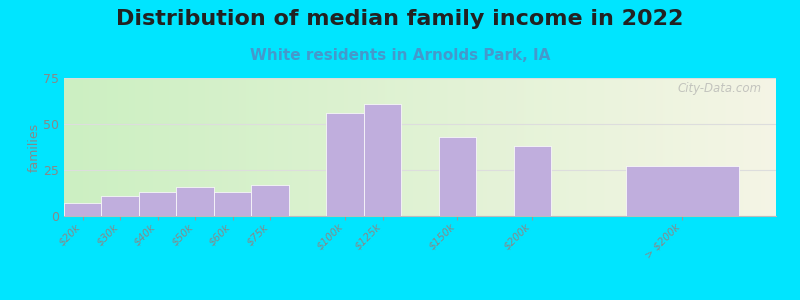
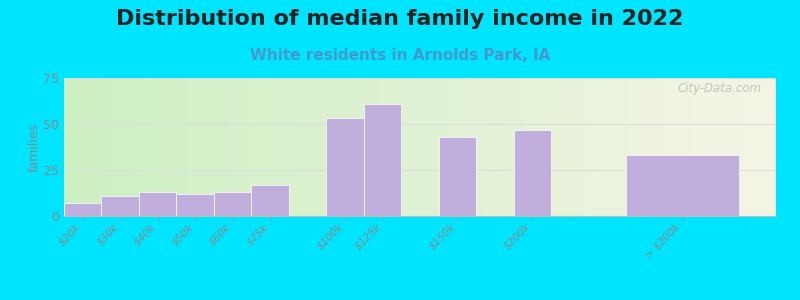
$50k: 16 -> 12
$100k: 56 -> 53
$200k: 38 -> 47
> $200k: 27 -> 33
